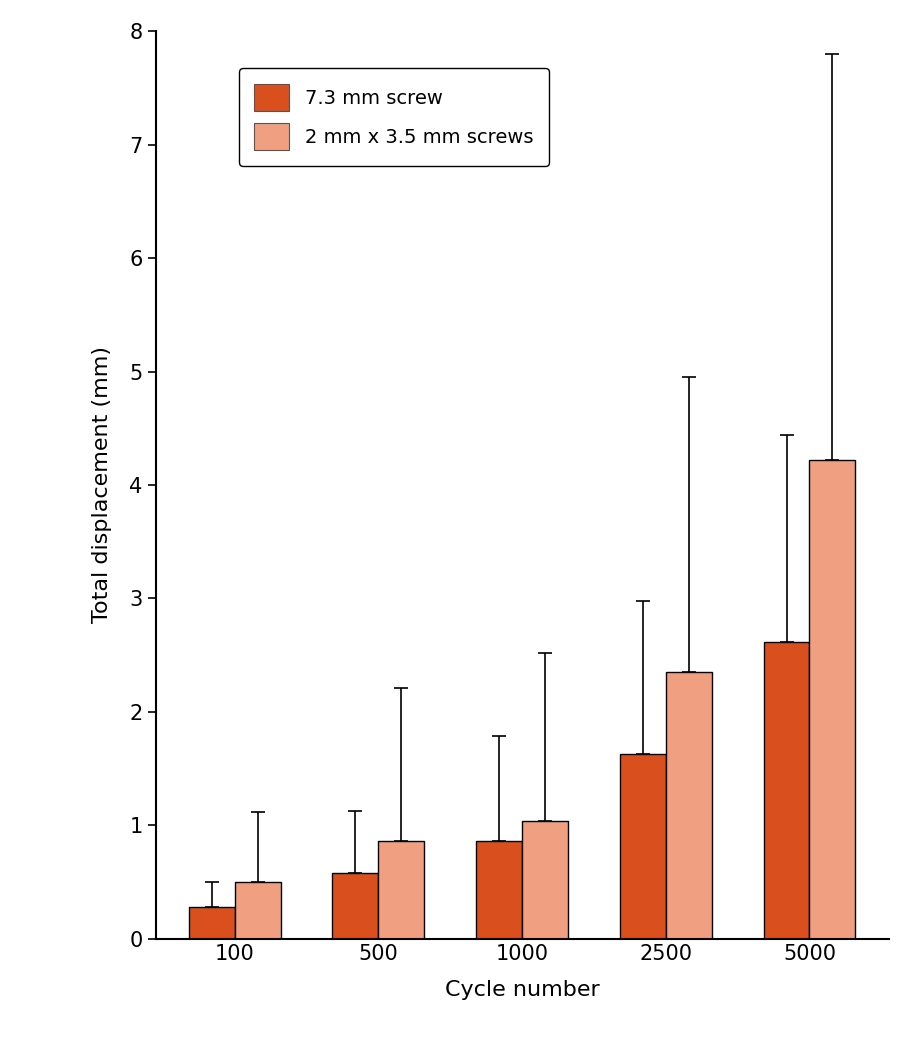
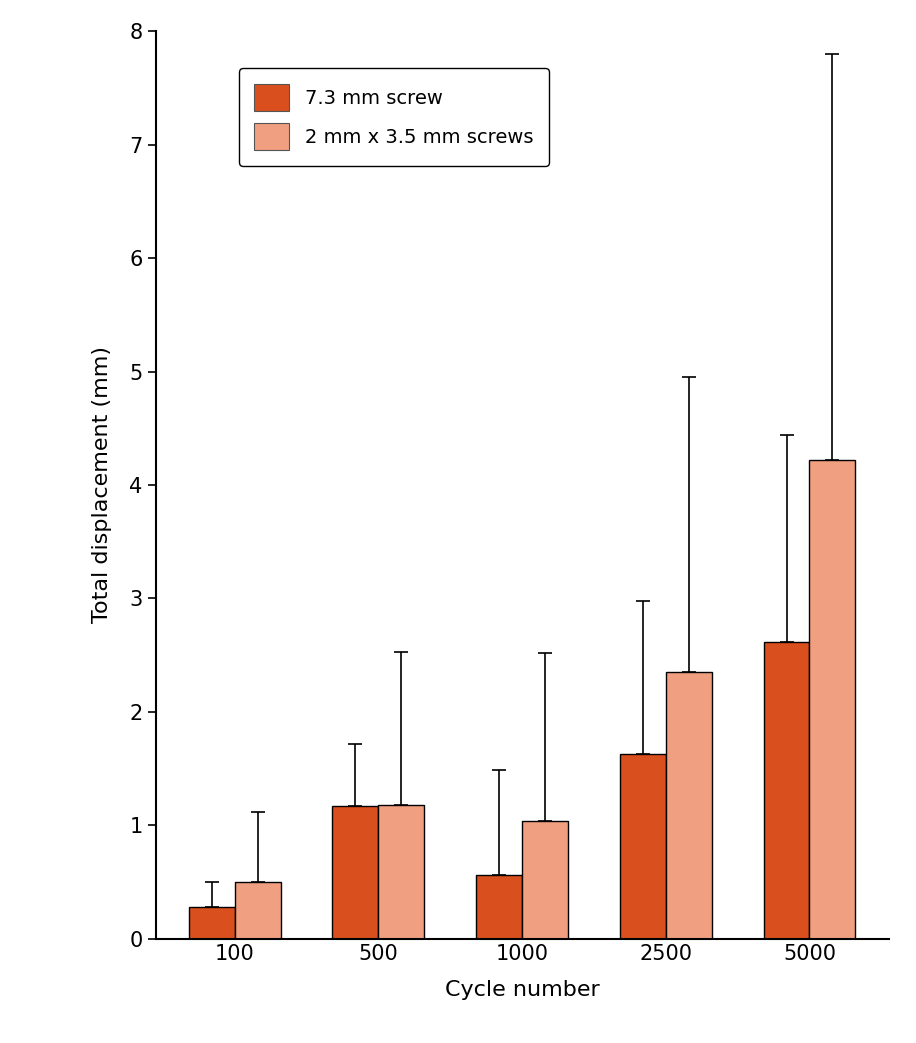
7.3 mm screw/500: 0.58 -> 1.17
2 mm x 3.5 mm screws/500: 0.86 -> 1.18
7.3 mm screw/1000: 0.86 -> 0.56
